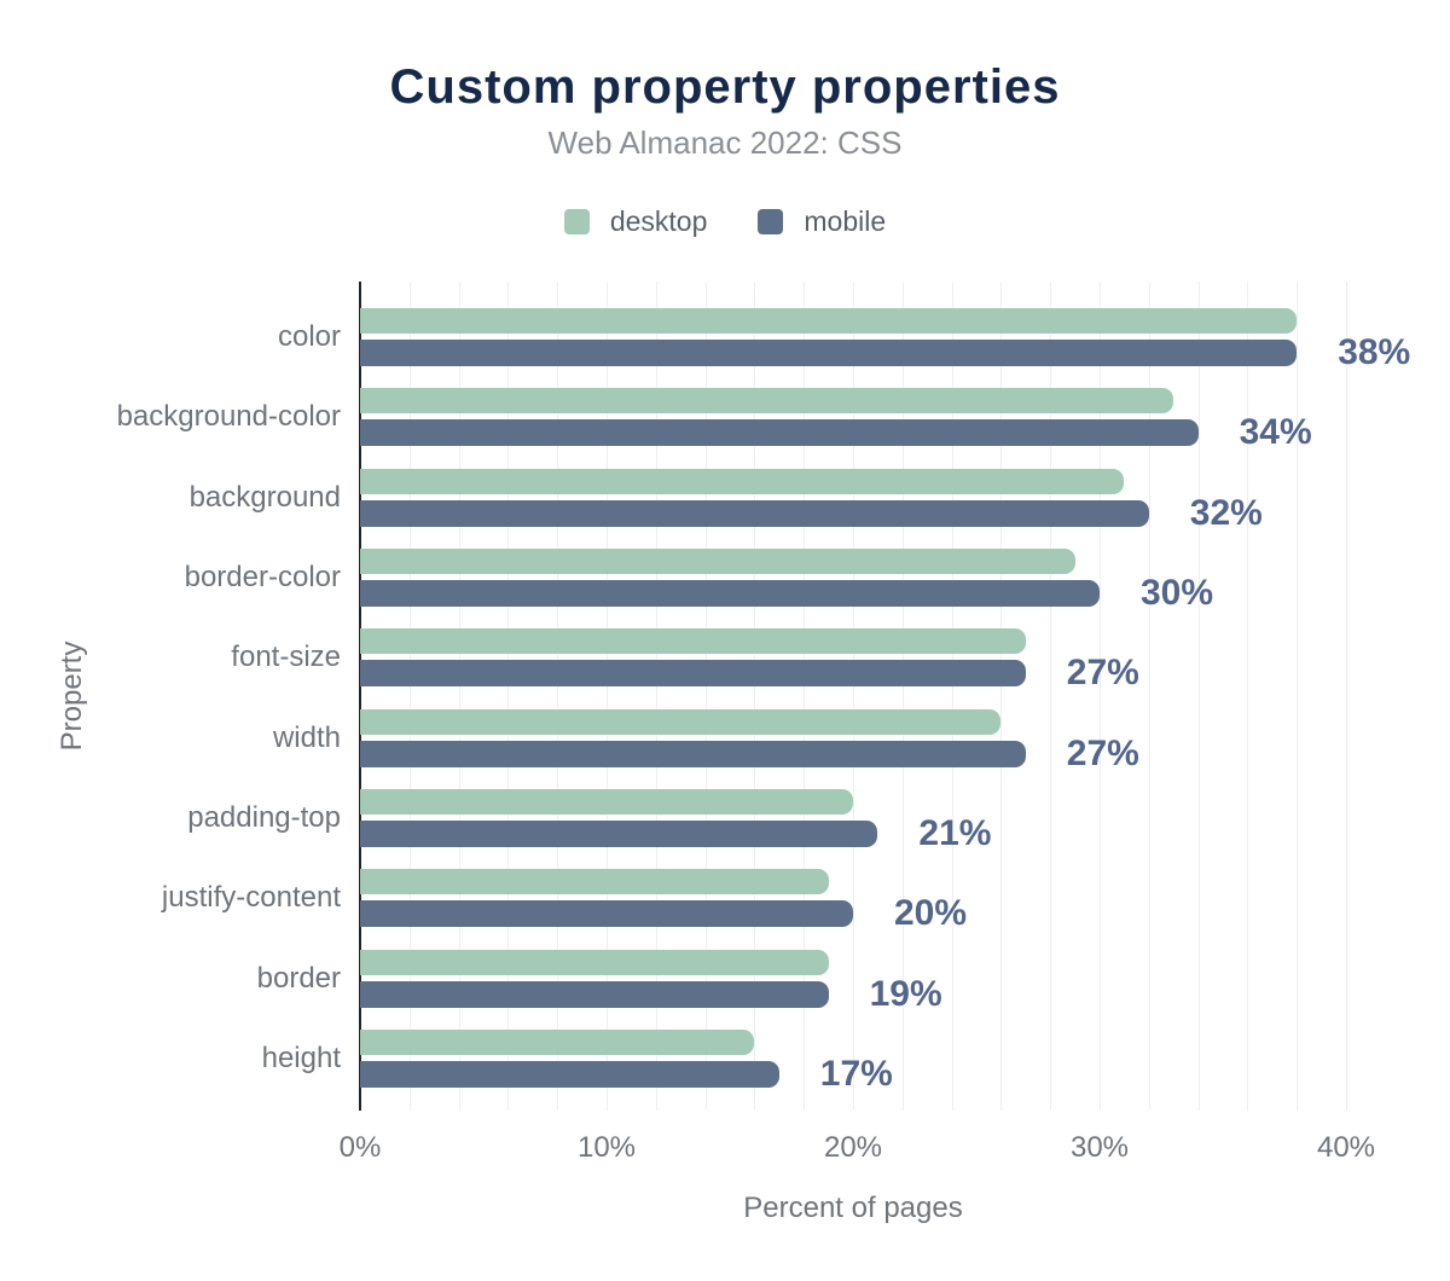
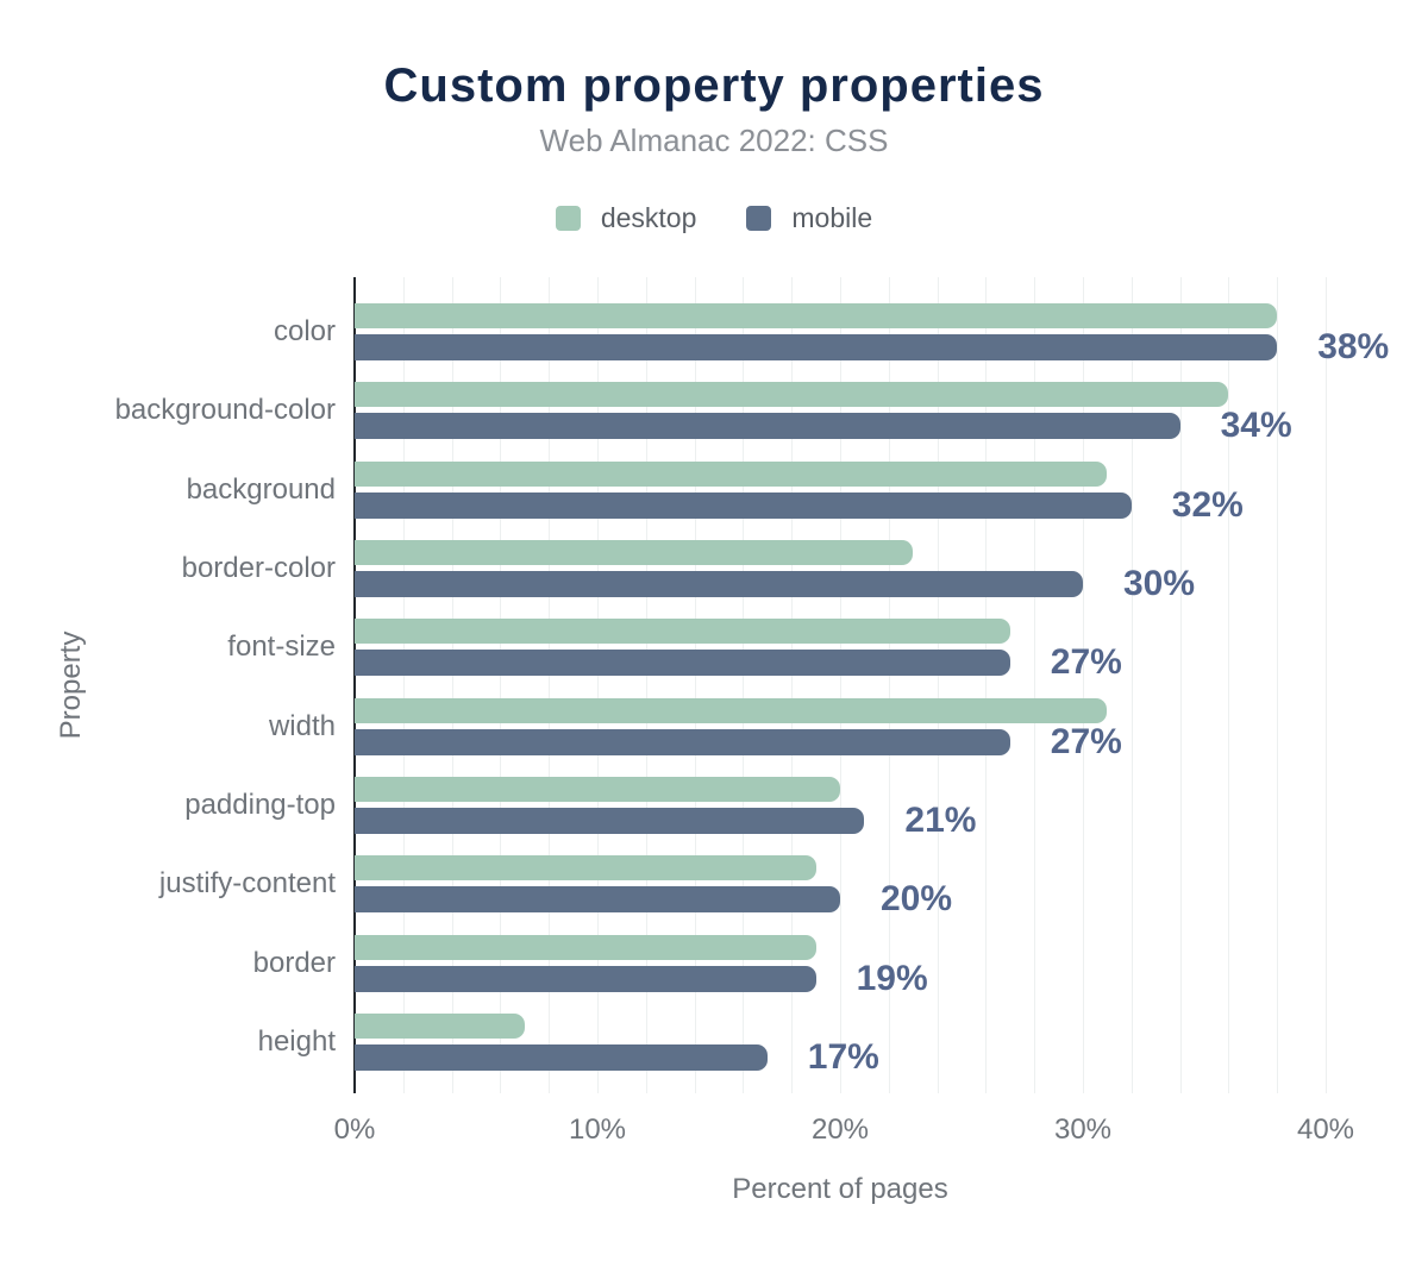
desktop/background-color: 33% -> 36%
desktop/border-color: 29% -> 23%
desktop/width: 26% -> 31%
desktop/height: 16% -> 7%
